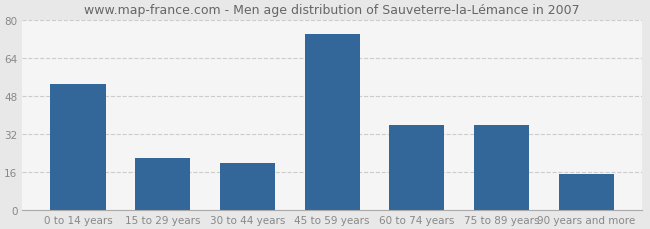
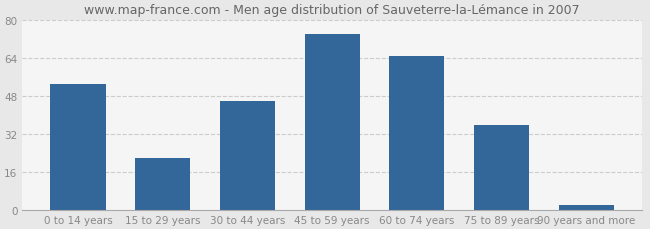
30 to 44 years: 20 -> 46
60 to 74 years: 36 -> 65
90 years and more: 15 -> 2
